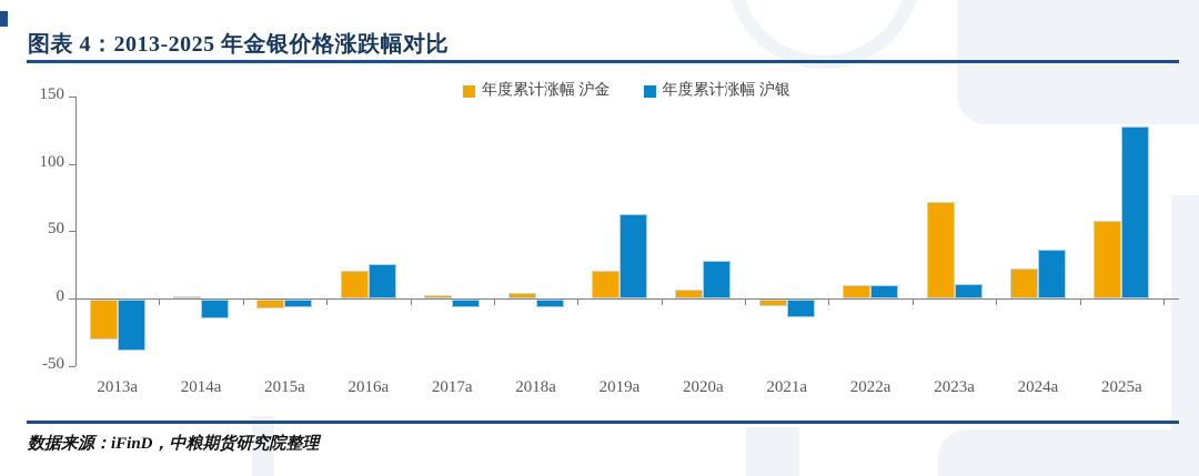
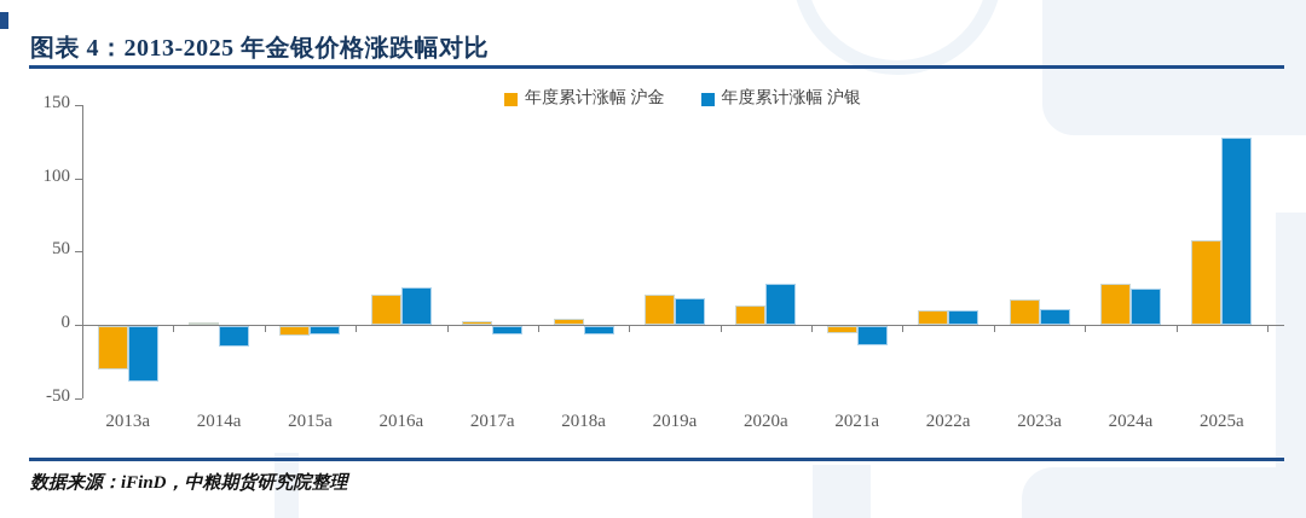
年度累计涨幅 沪银/2019a: 63 -> 18
年度累计涨幅 沪金/2020a: 7 -> 14
年度累计涨幅 沪金/2023a: 72 -> 17
年度累计涨幅 沪金/2024a: 22 -> 28
年度累计涨幅 沪银/2024a: 36 -> 25
